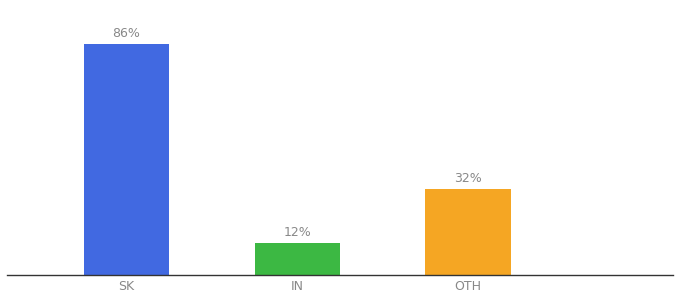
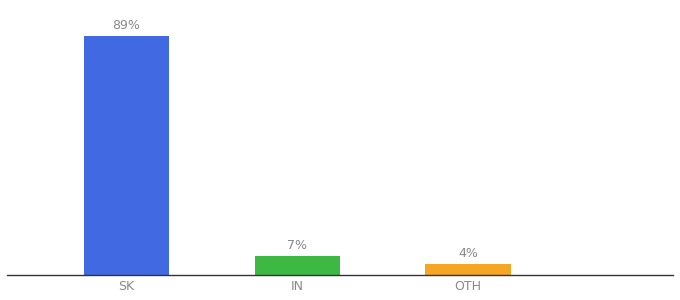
SK: 86% -> 89%
IN: 12% -> 7%
OTH: 32% -> 4%
